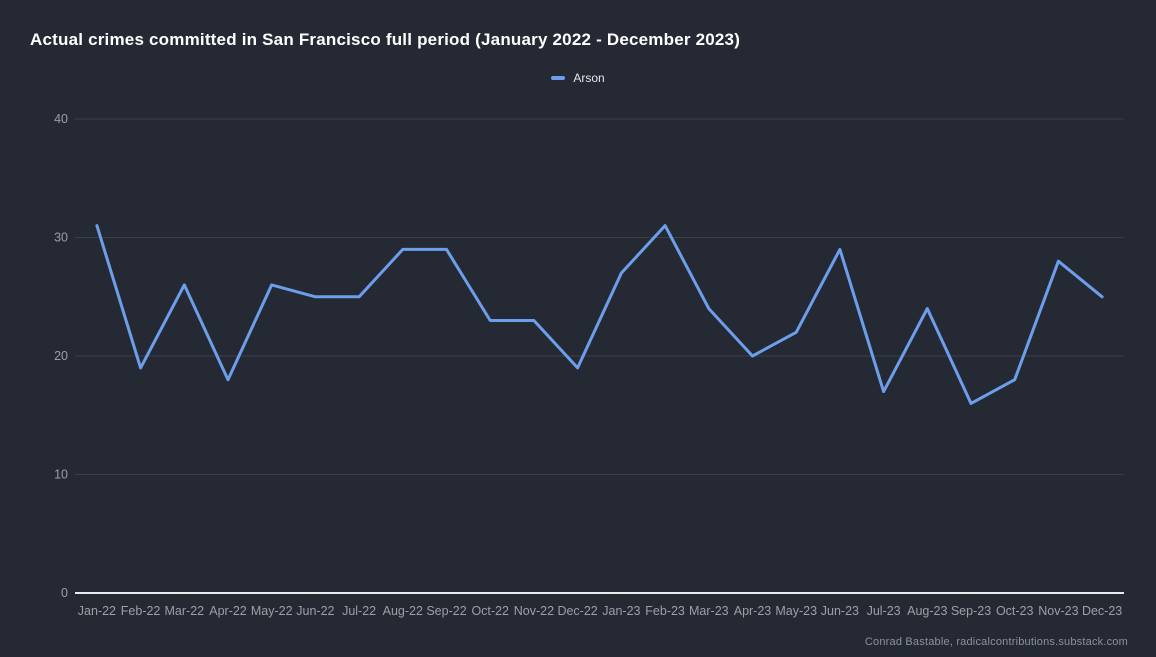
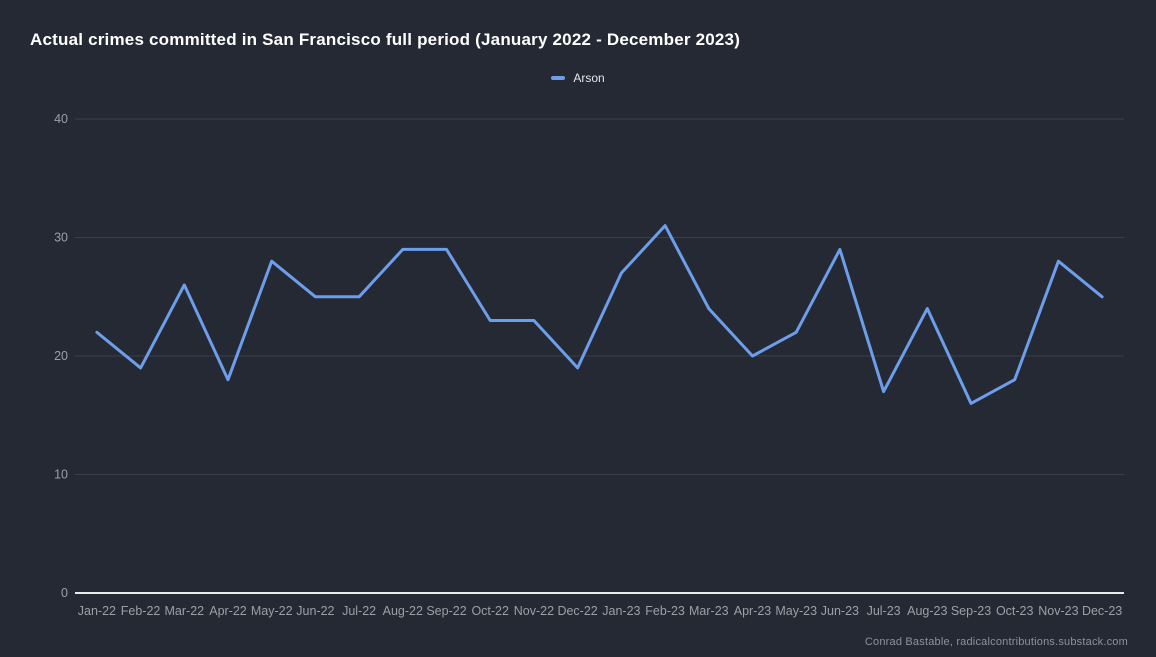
Jan-22: 31 -> 22
May-22: 26 -> 28
